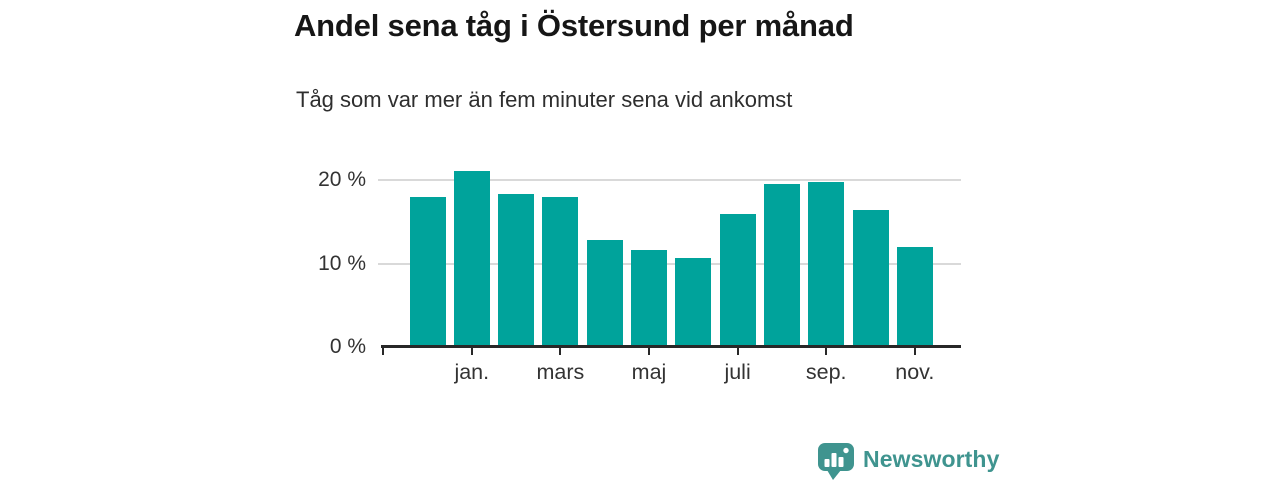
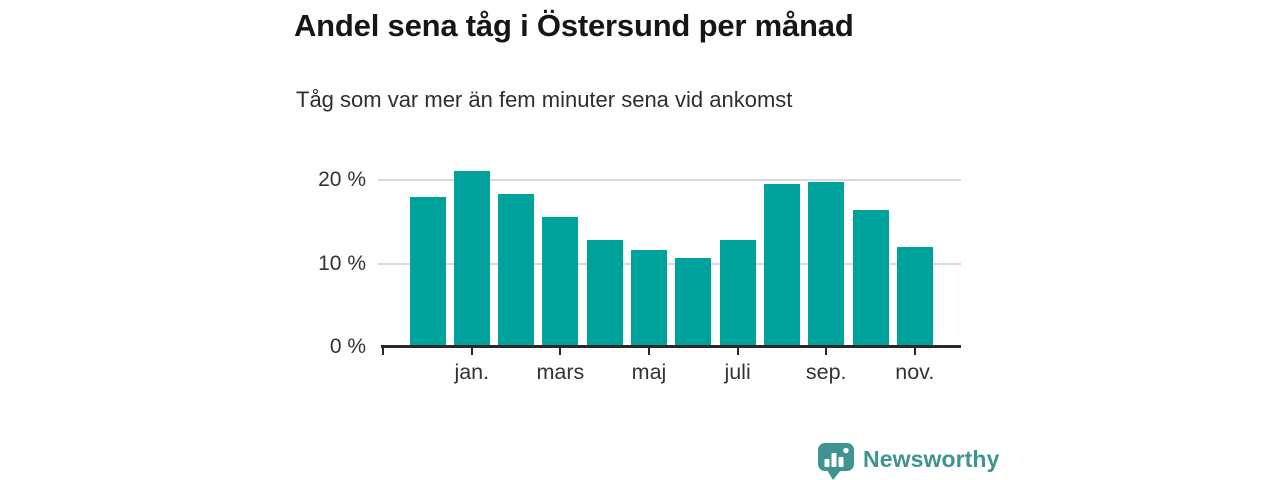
mars: 18% -> 16%
juli: 16% -> 13%
